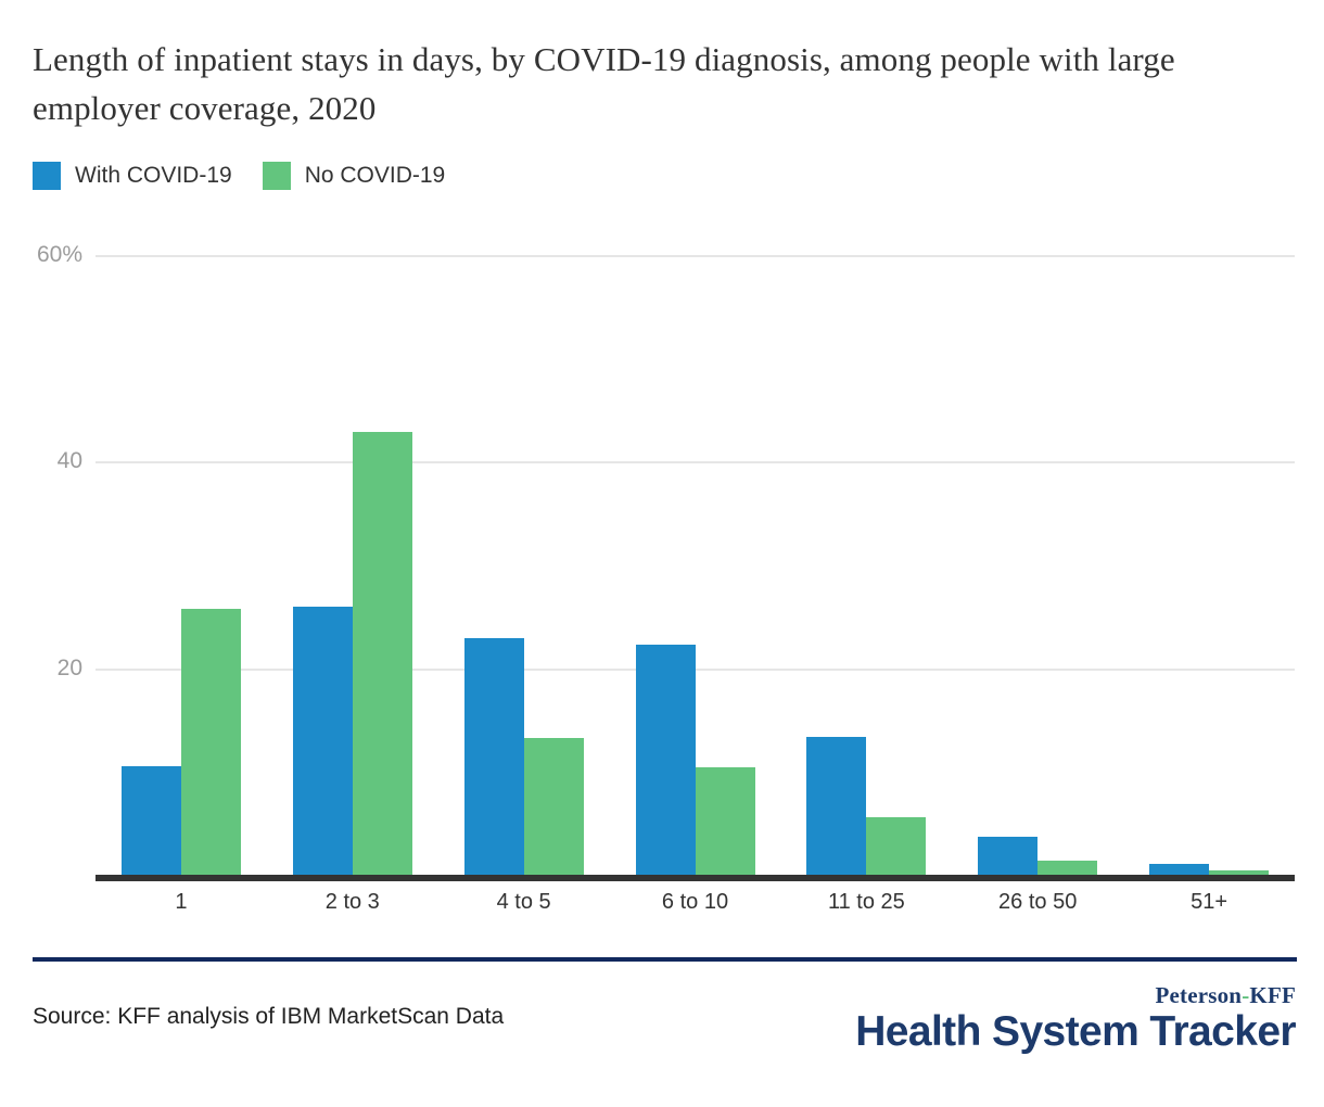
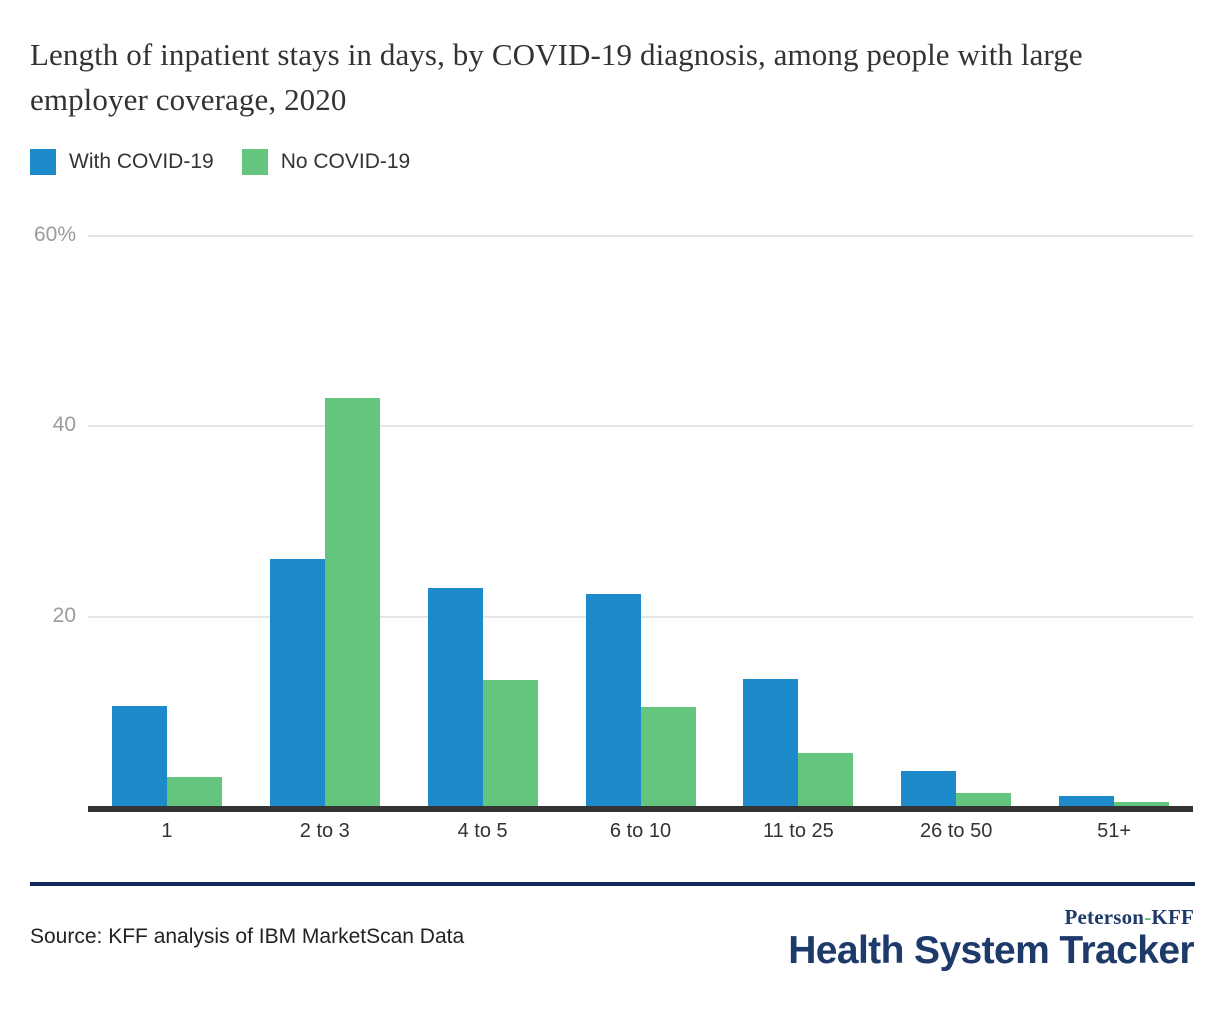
No COVID-19/1: 26% -> 3%
